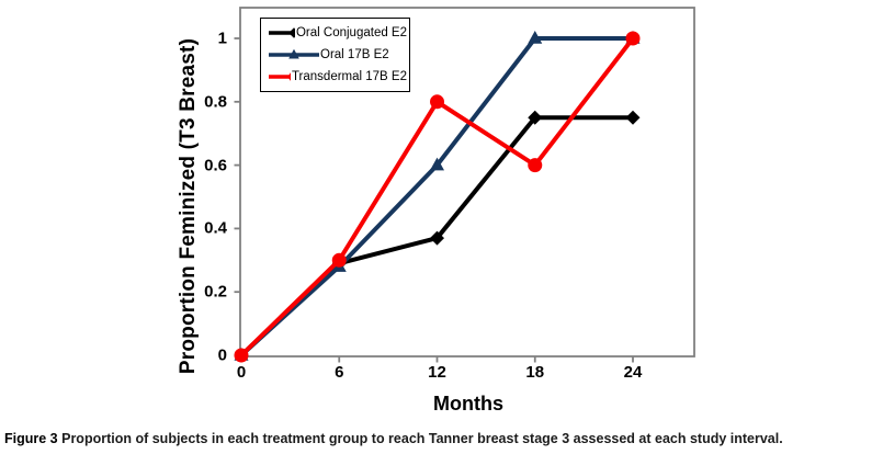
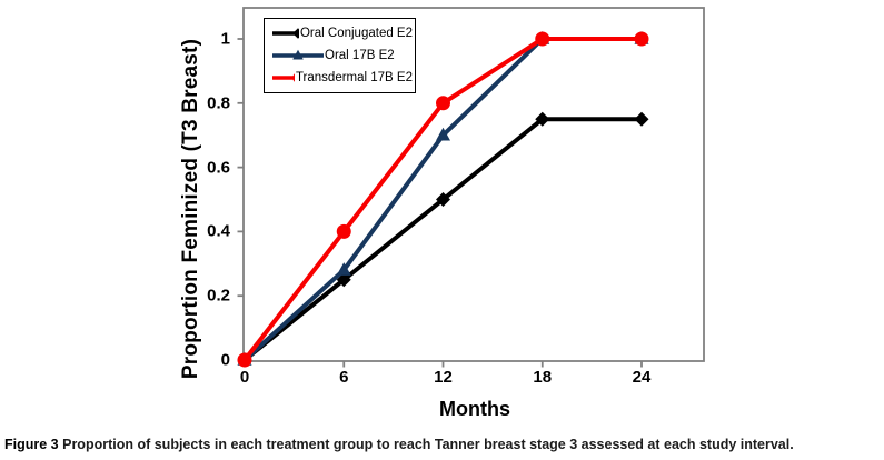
Oral Conjugated E2/6: 0.29 -> 0.25
Transdermal 17B E2/6: 0.3 -> 0.4
Oral Conjugated E2/12: 0.37 -> 0.50
Oral 17B E2/12: 0.60 -> 0.70
Transdermal 17B E2/18: 0.6 -> 1.0
